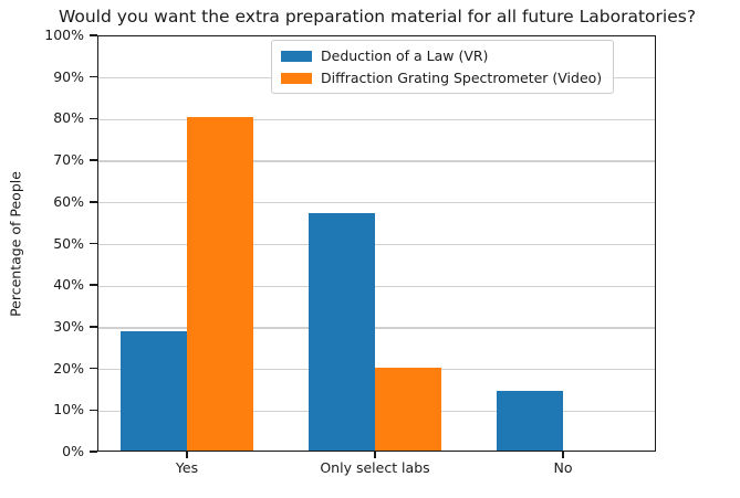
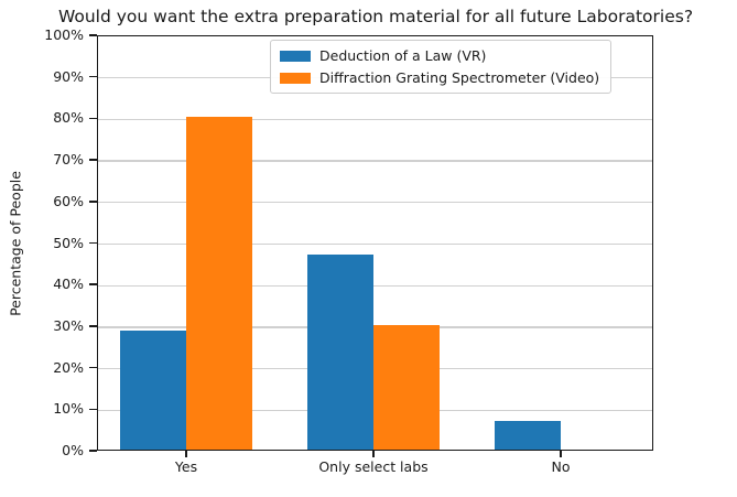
Deduction of a Law (VR)/Only select labs: 57% -> 47%
Diffraction Grating Spectrometer (Video)/Only select labs: 20% -> 30%
Deduction of a Law (VR)/No: 14% -> 7%
